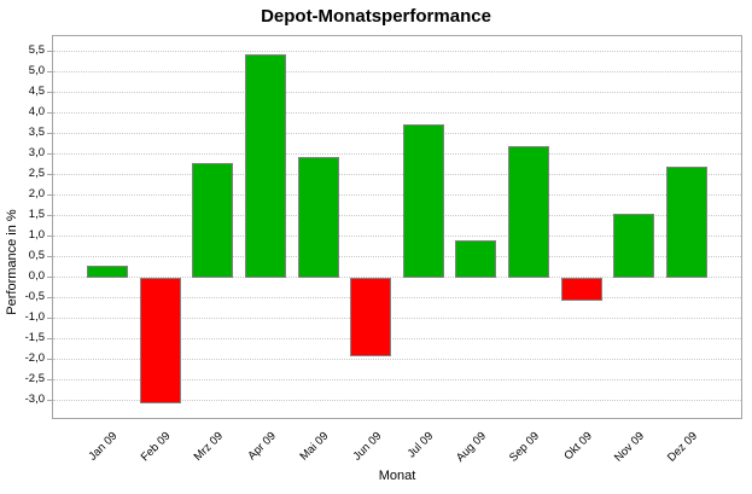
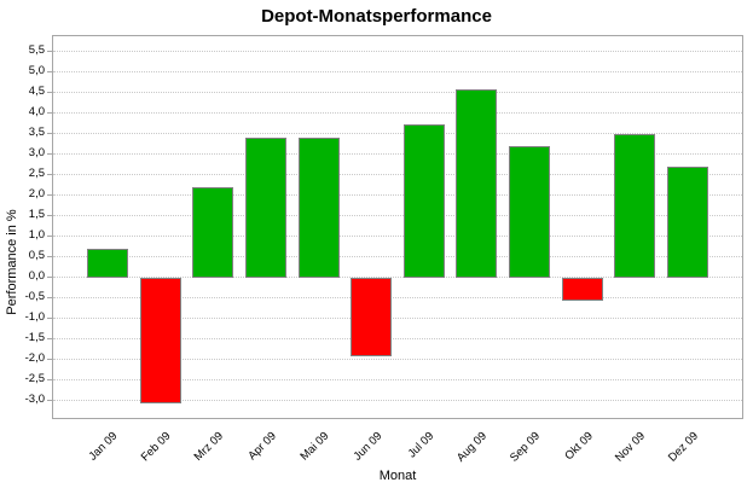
Jan 09: 0,3 -> 0,7
Mrz 09: 2,8 -> 2,2
Apr 09: 5,5 -> 3,4
Mai 09: 3,0 -> 3,4
Aug 09: 0,9 -> 4,6
Nov 09: 1,6 -> 3,5
